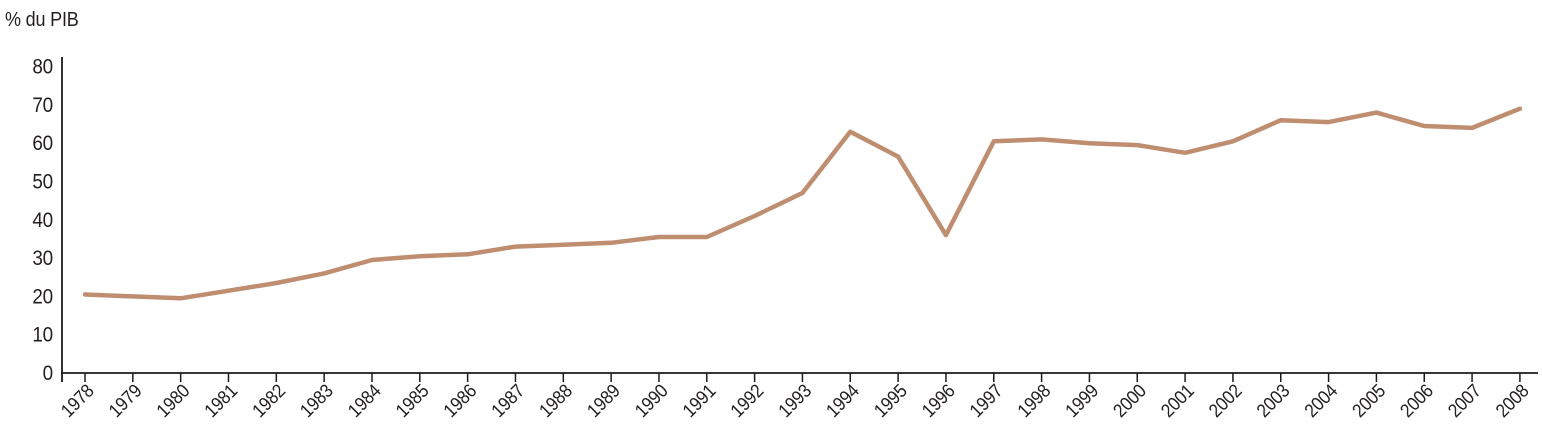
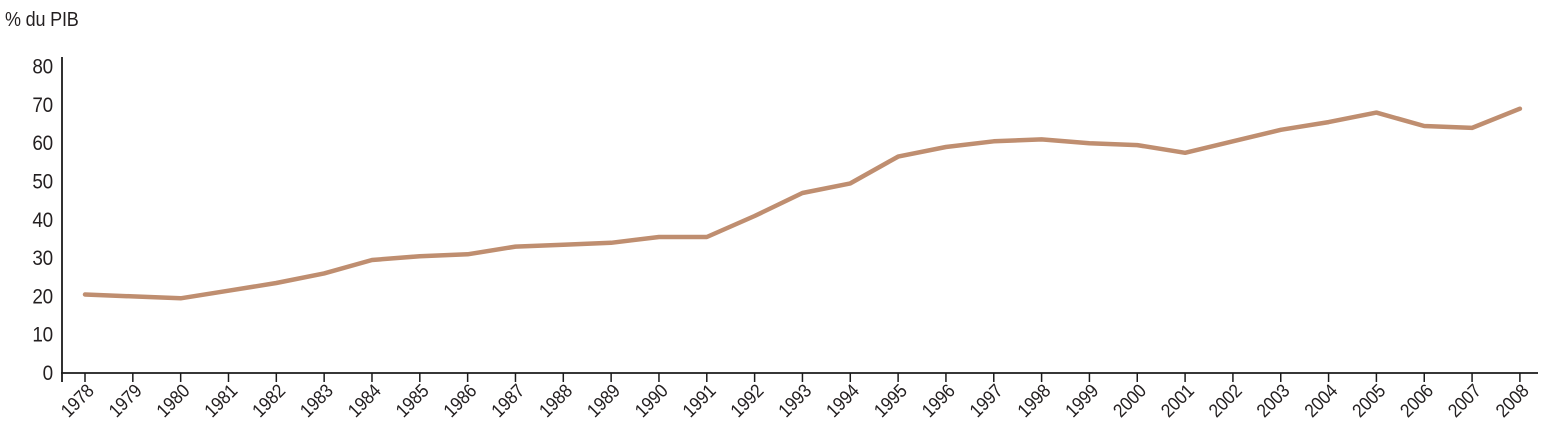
1994: 63 -> 50
1996: 36 -> 59
2003: 66 -> 64
